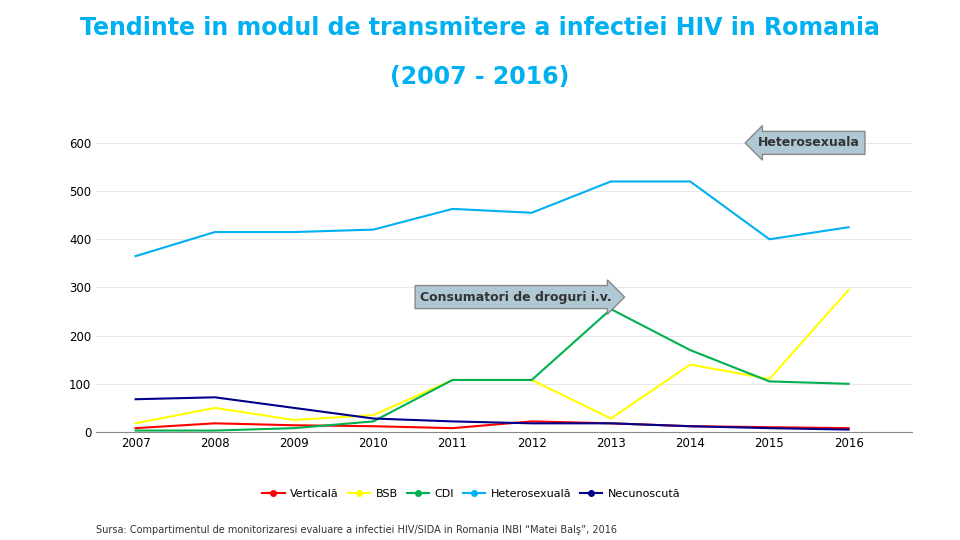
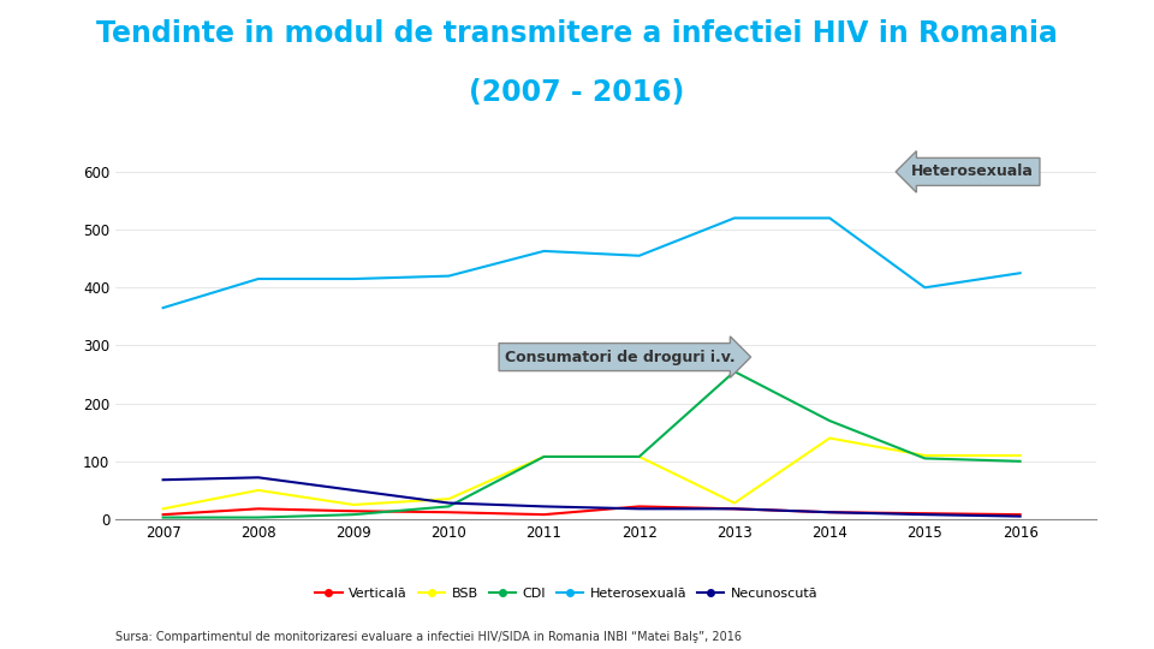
BSB/2016: 295 -> 110
